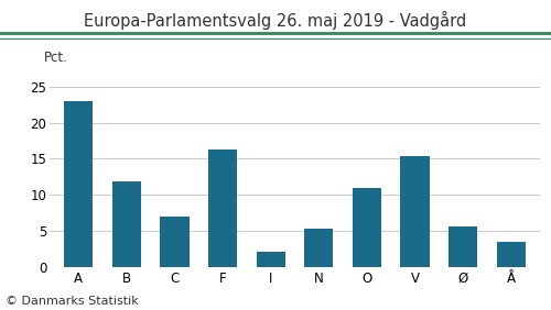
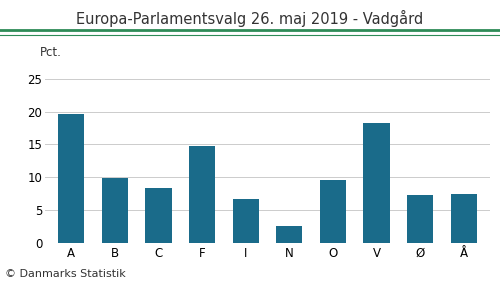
A: 23.0 -> 19.6
B: 11.9 -> 9.8
C: 6.9 -> 8.4
F: 16.3 -> 14.8
I: 2.1 -> 6.6
N: 5.2 -> 2.6
O: 10.9 -> 9.6
V: 15.3 -> 18.2
Ø: 5.6 -> 7.2
Å: 3.5 -> 7.4
